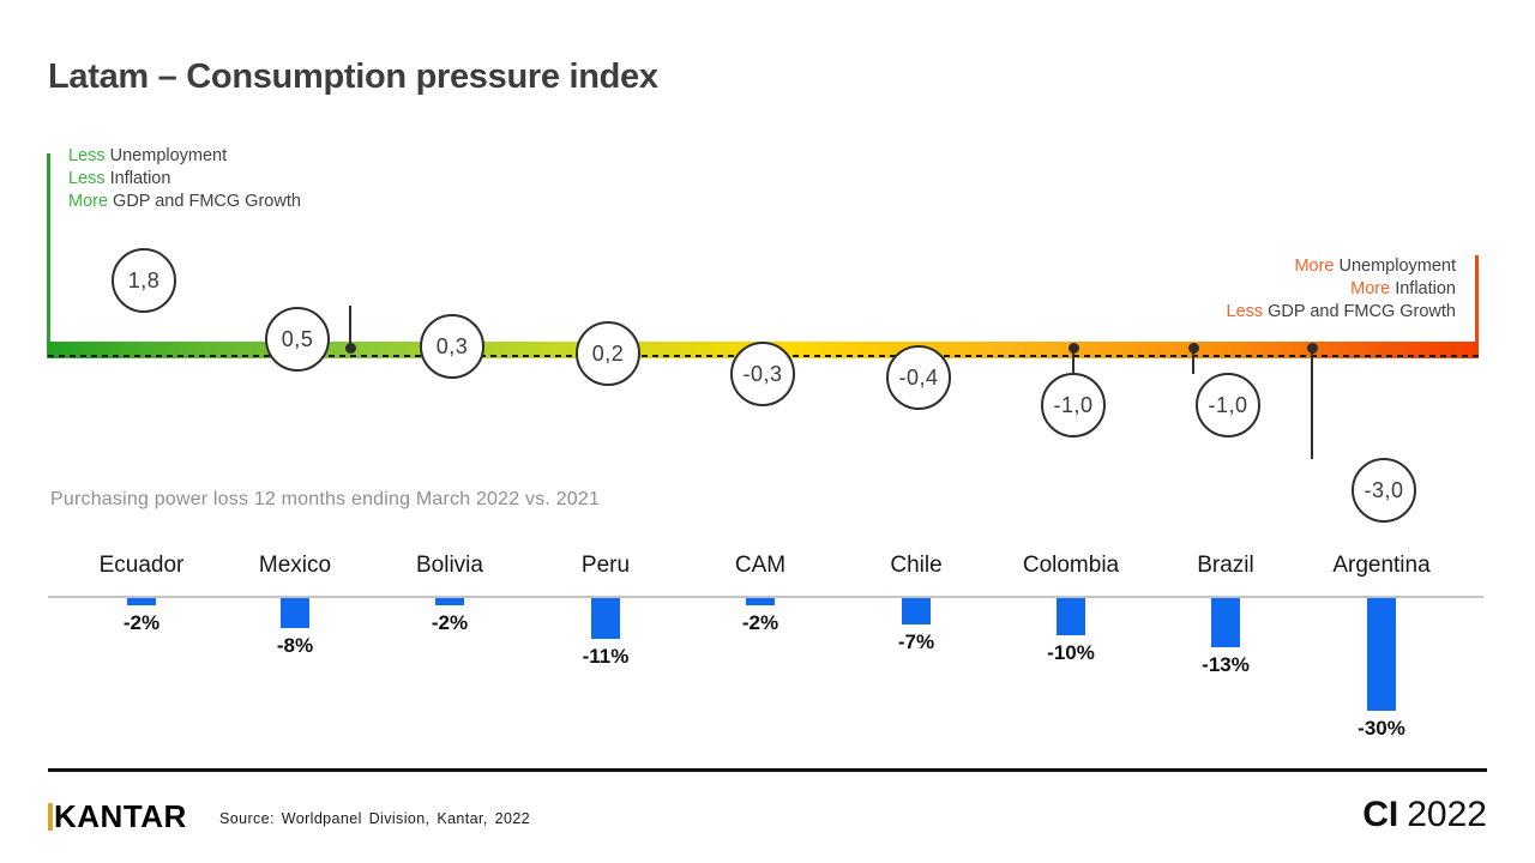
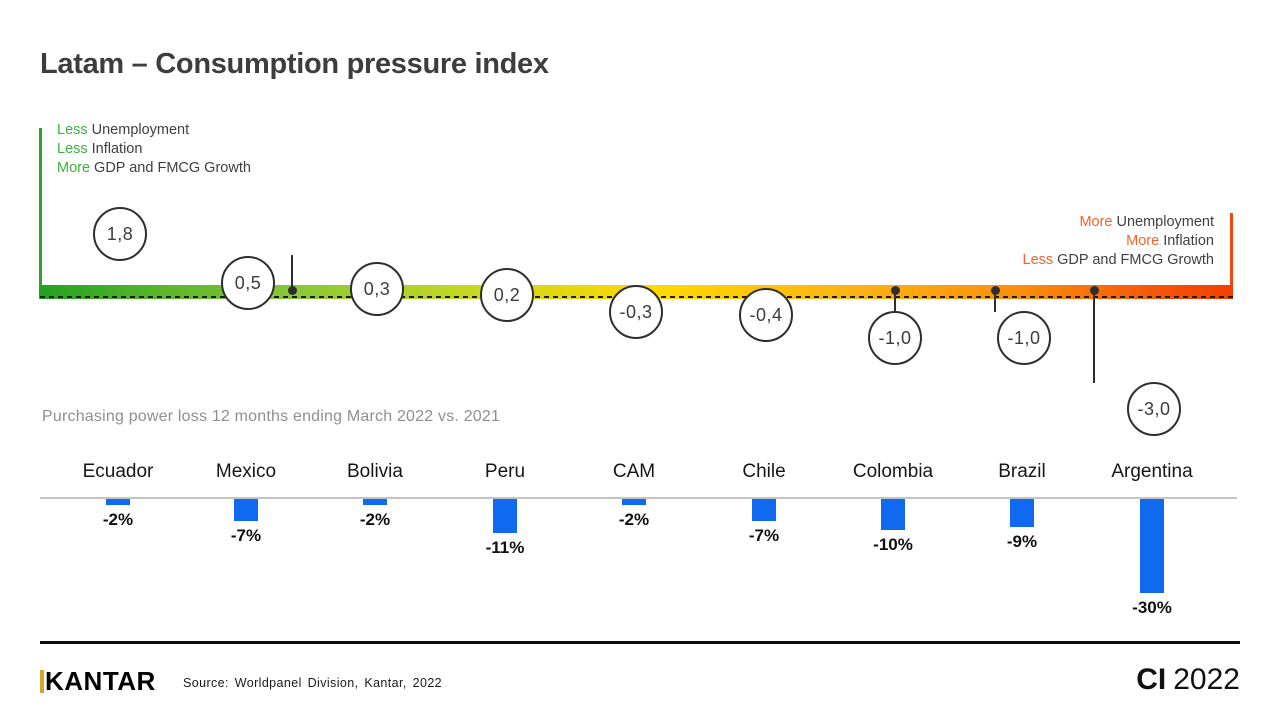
Purchasing power loss 12 months ending March 2022 vs. 2021/Mexico: -8% -> -7%
Purchasing power loss 12 months ending March 2022 vs. 2021/Brazil: -13% -> -9%
